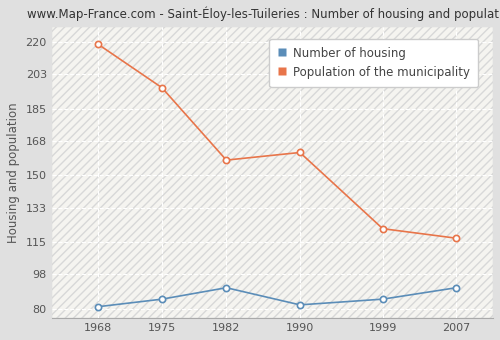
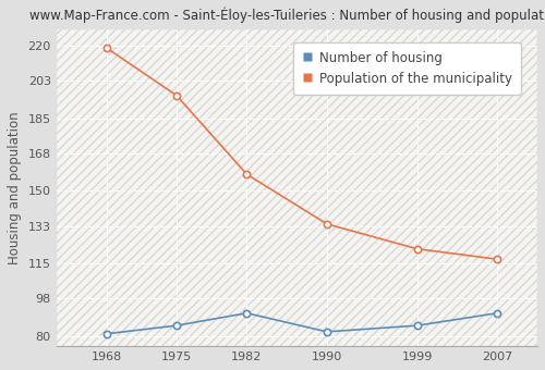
Population of the municipality/1990: 162 -> 134
